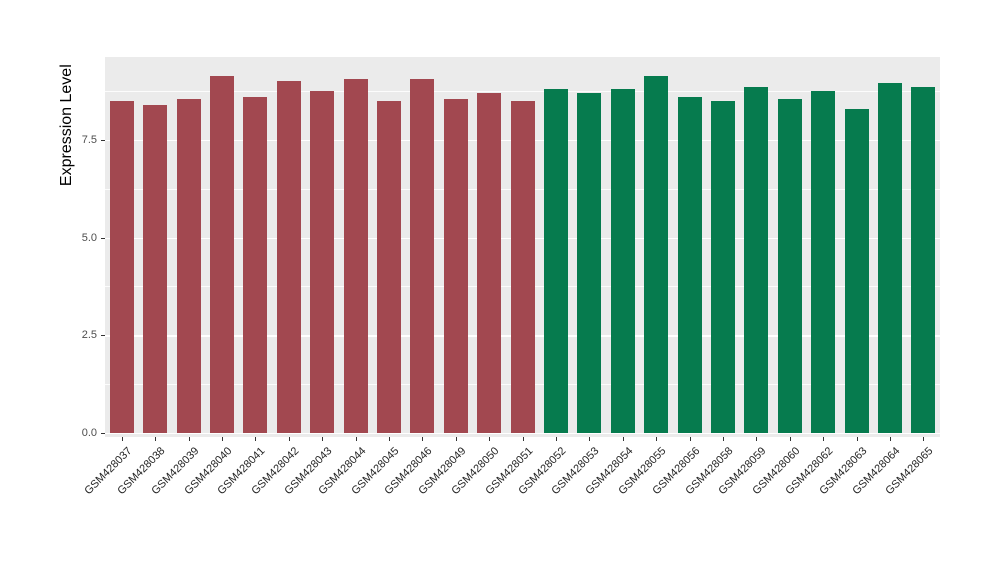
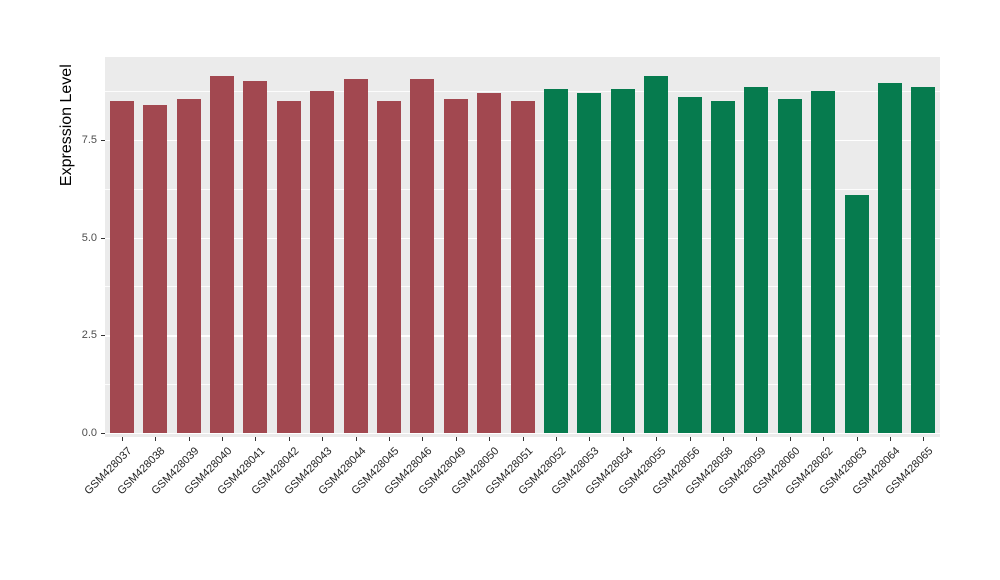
GSM428041: 8.6 -> 9.0
GSM428042: 9.0 -> 8.5
GSM428063: 8.3 -> 6.1
